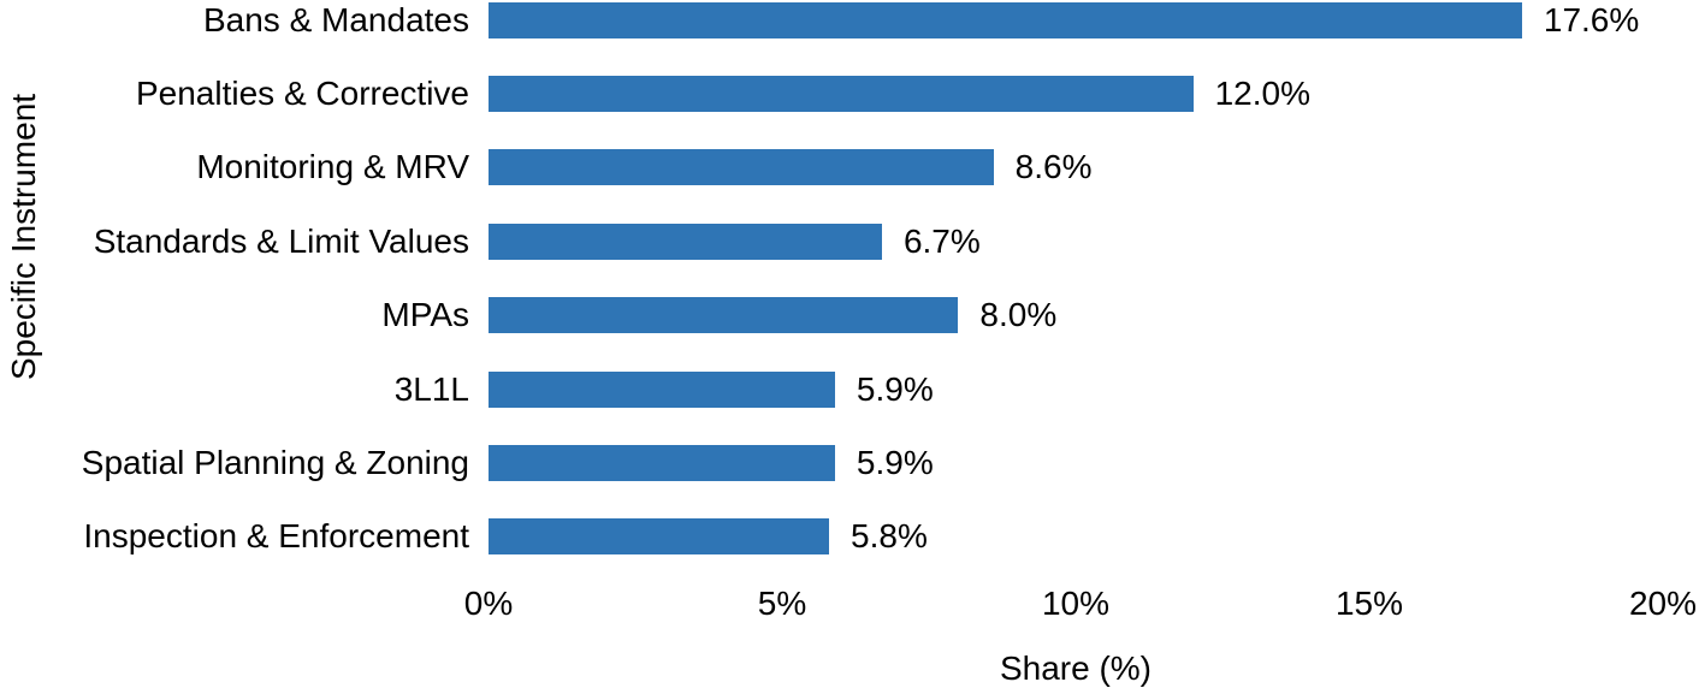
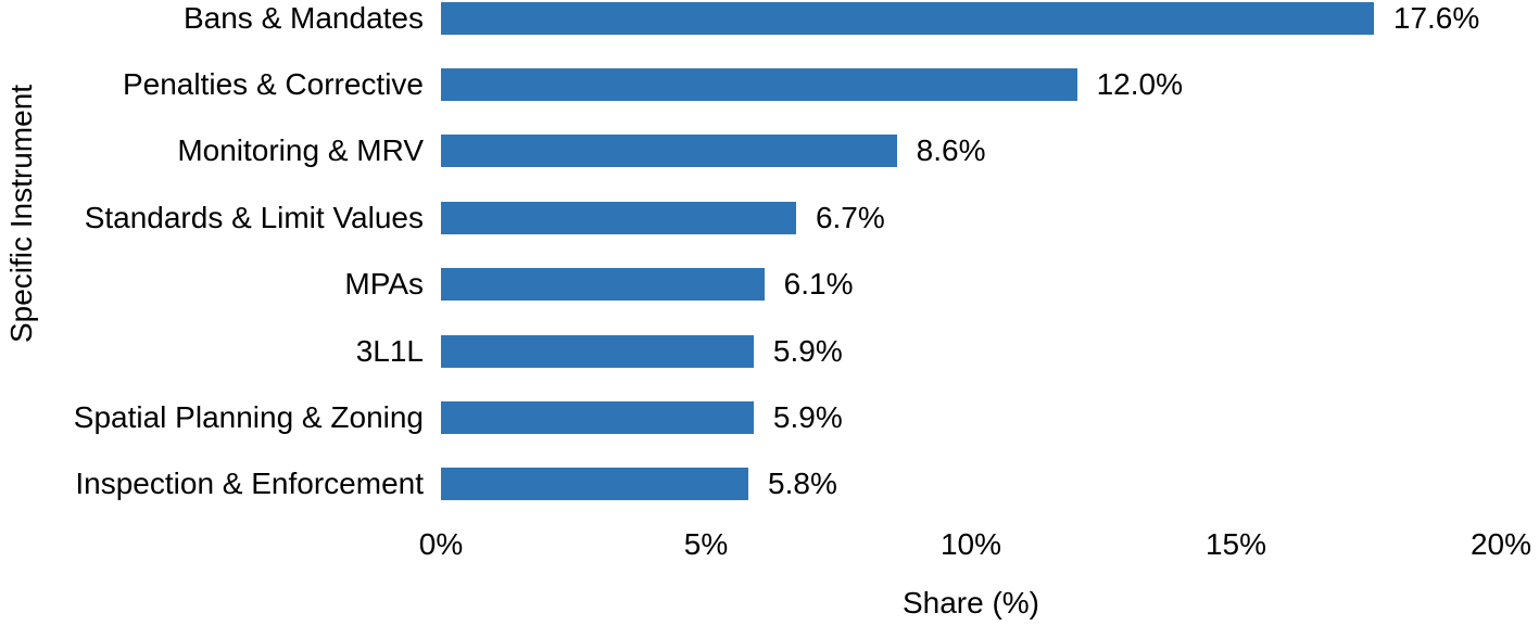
MPAs: 8.0% -> 6.1%
